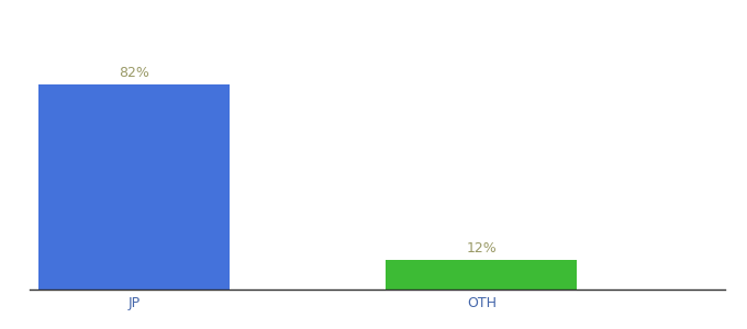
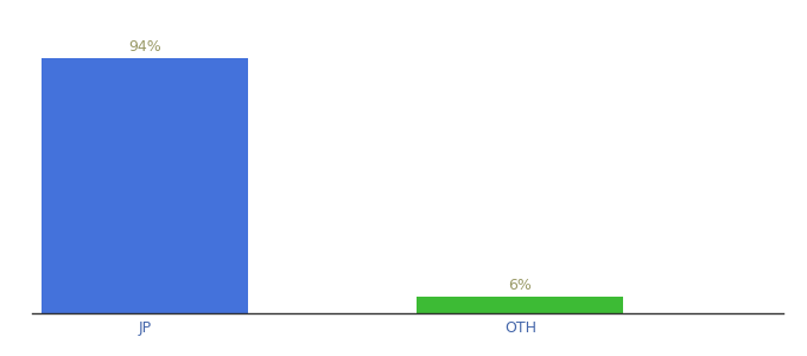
JP: 82% -> 94%
OTH: 12% -> 6%
